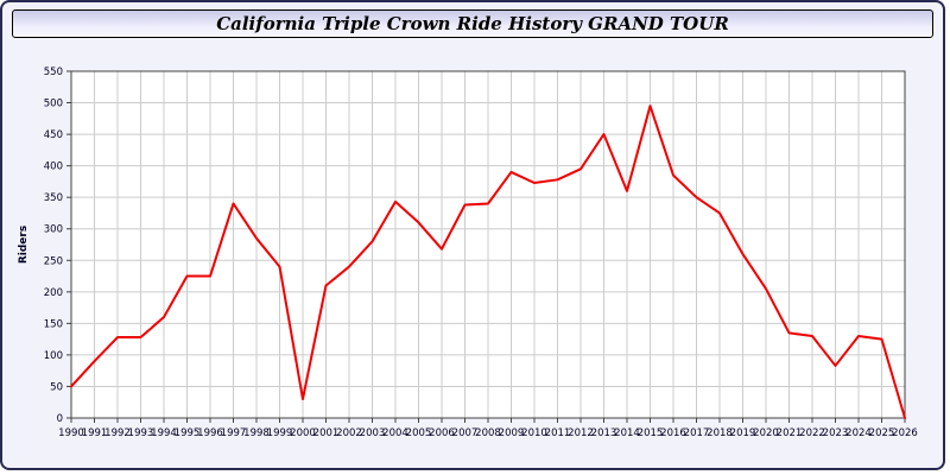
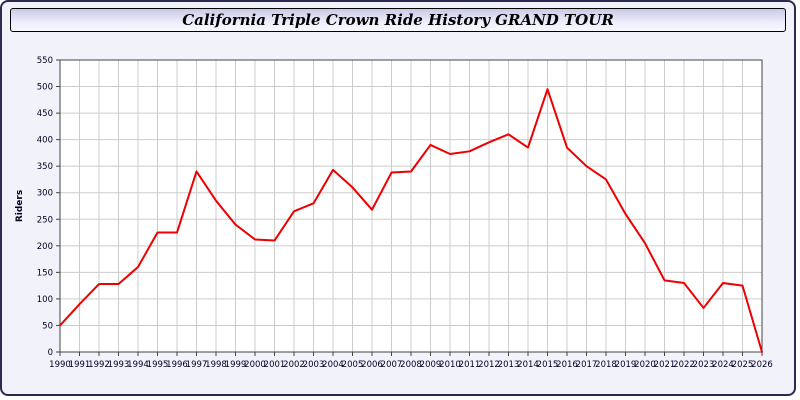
2000: 30 -> 210
2002: 240 -> 260
2013: 450 -> 410
2014: 360 -> 380
